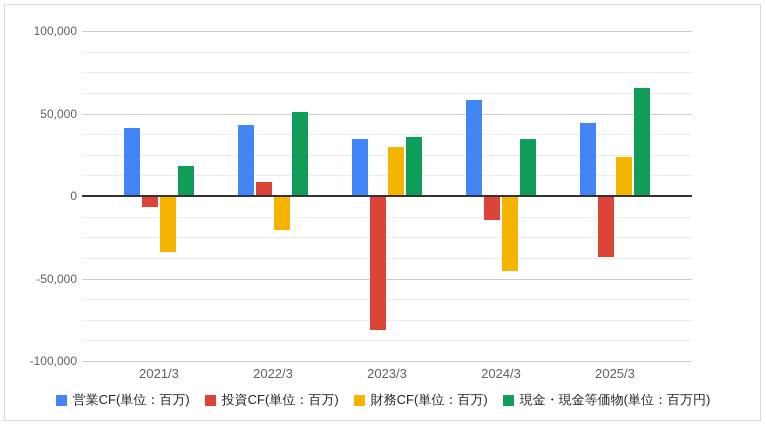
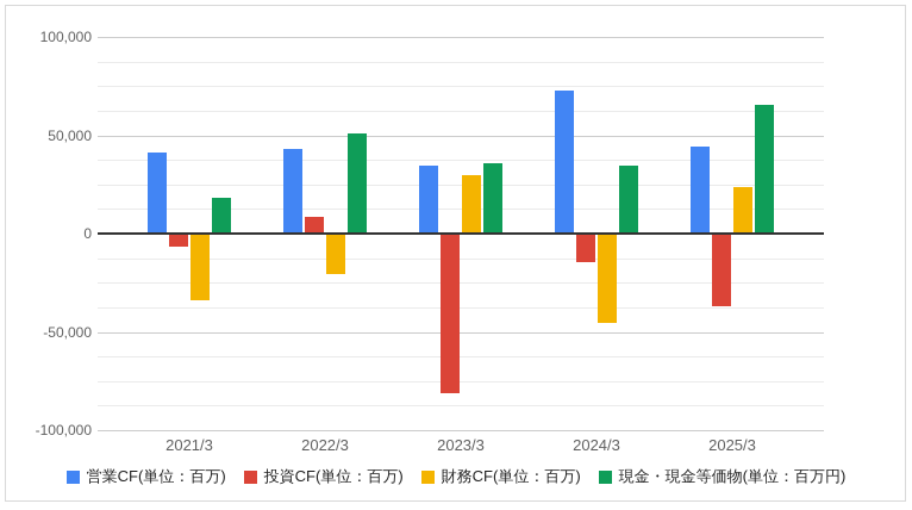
営業CF(単位：百万)/2024/3: 58000 -> 73000
